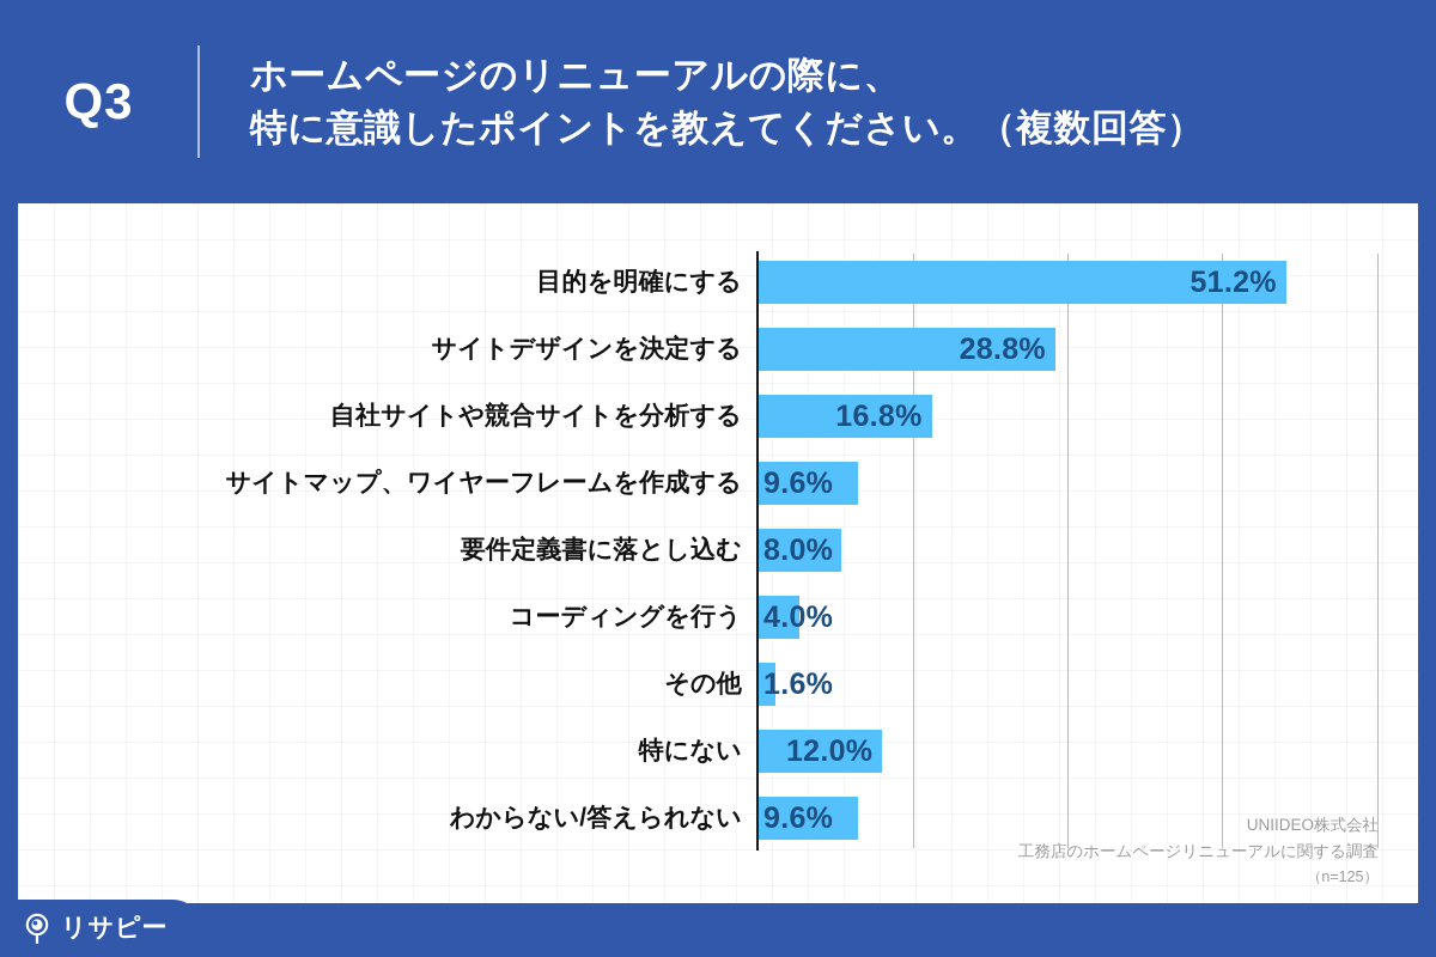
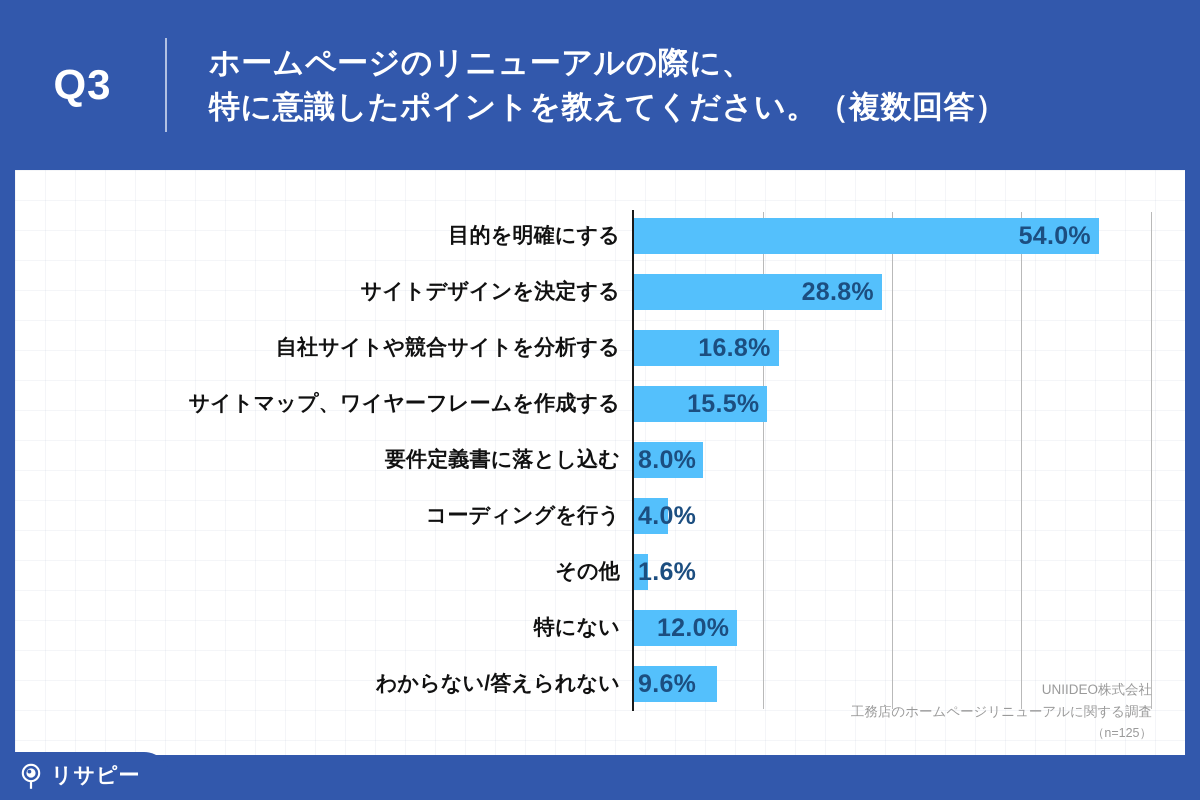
目的を明確にする: 51.2% -> 54.0%
サイトマップ、ワイヤーフレームを作成する: 9.6% -> 15.5%
